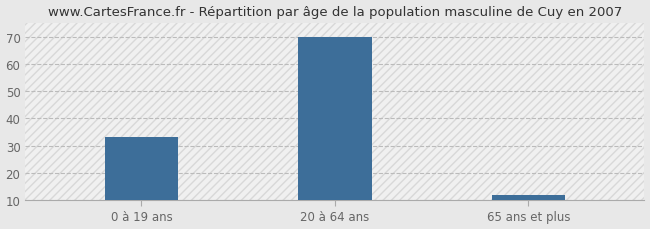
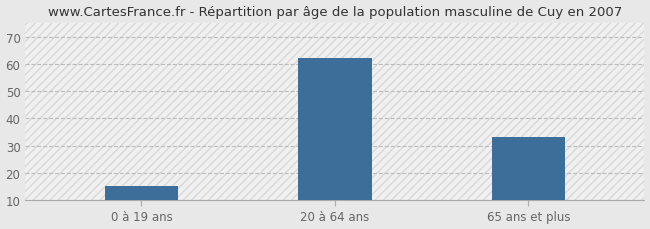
0 à 19 ans: 33 -> 15
20 à 64 ans: 70 -> 62
65 ans et plus: 12 -> 33
